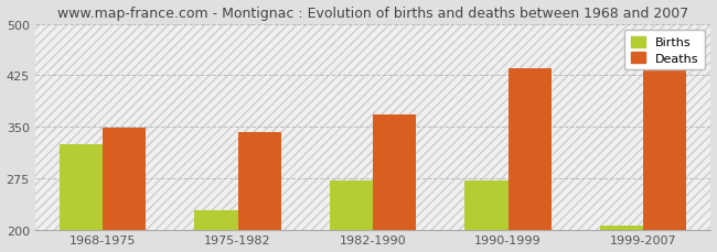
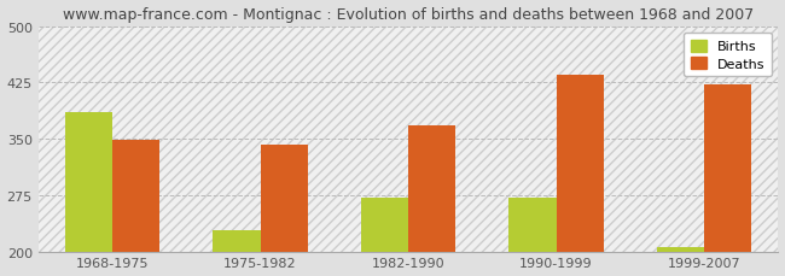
Births/1968-1975: 325 -> 386
Deaths/1999-2007: 432 -> 422
